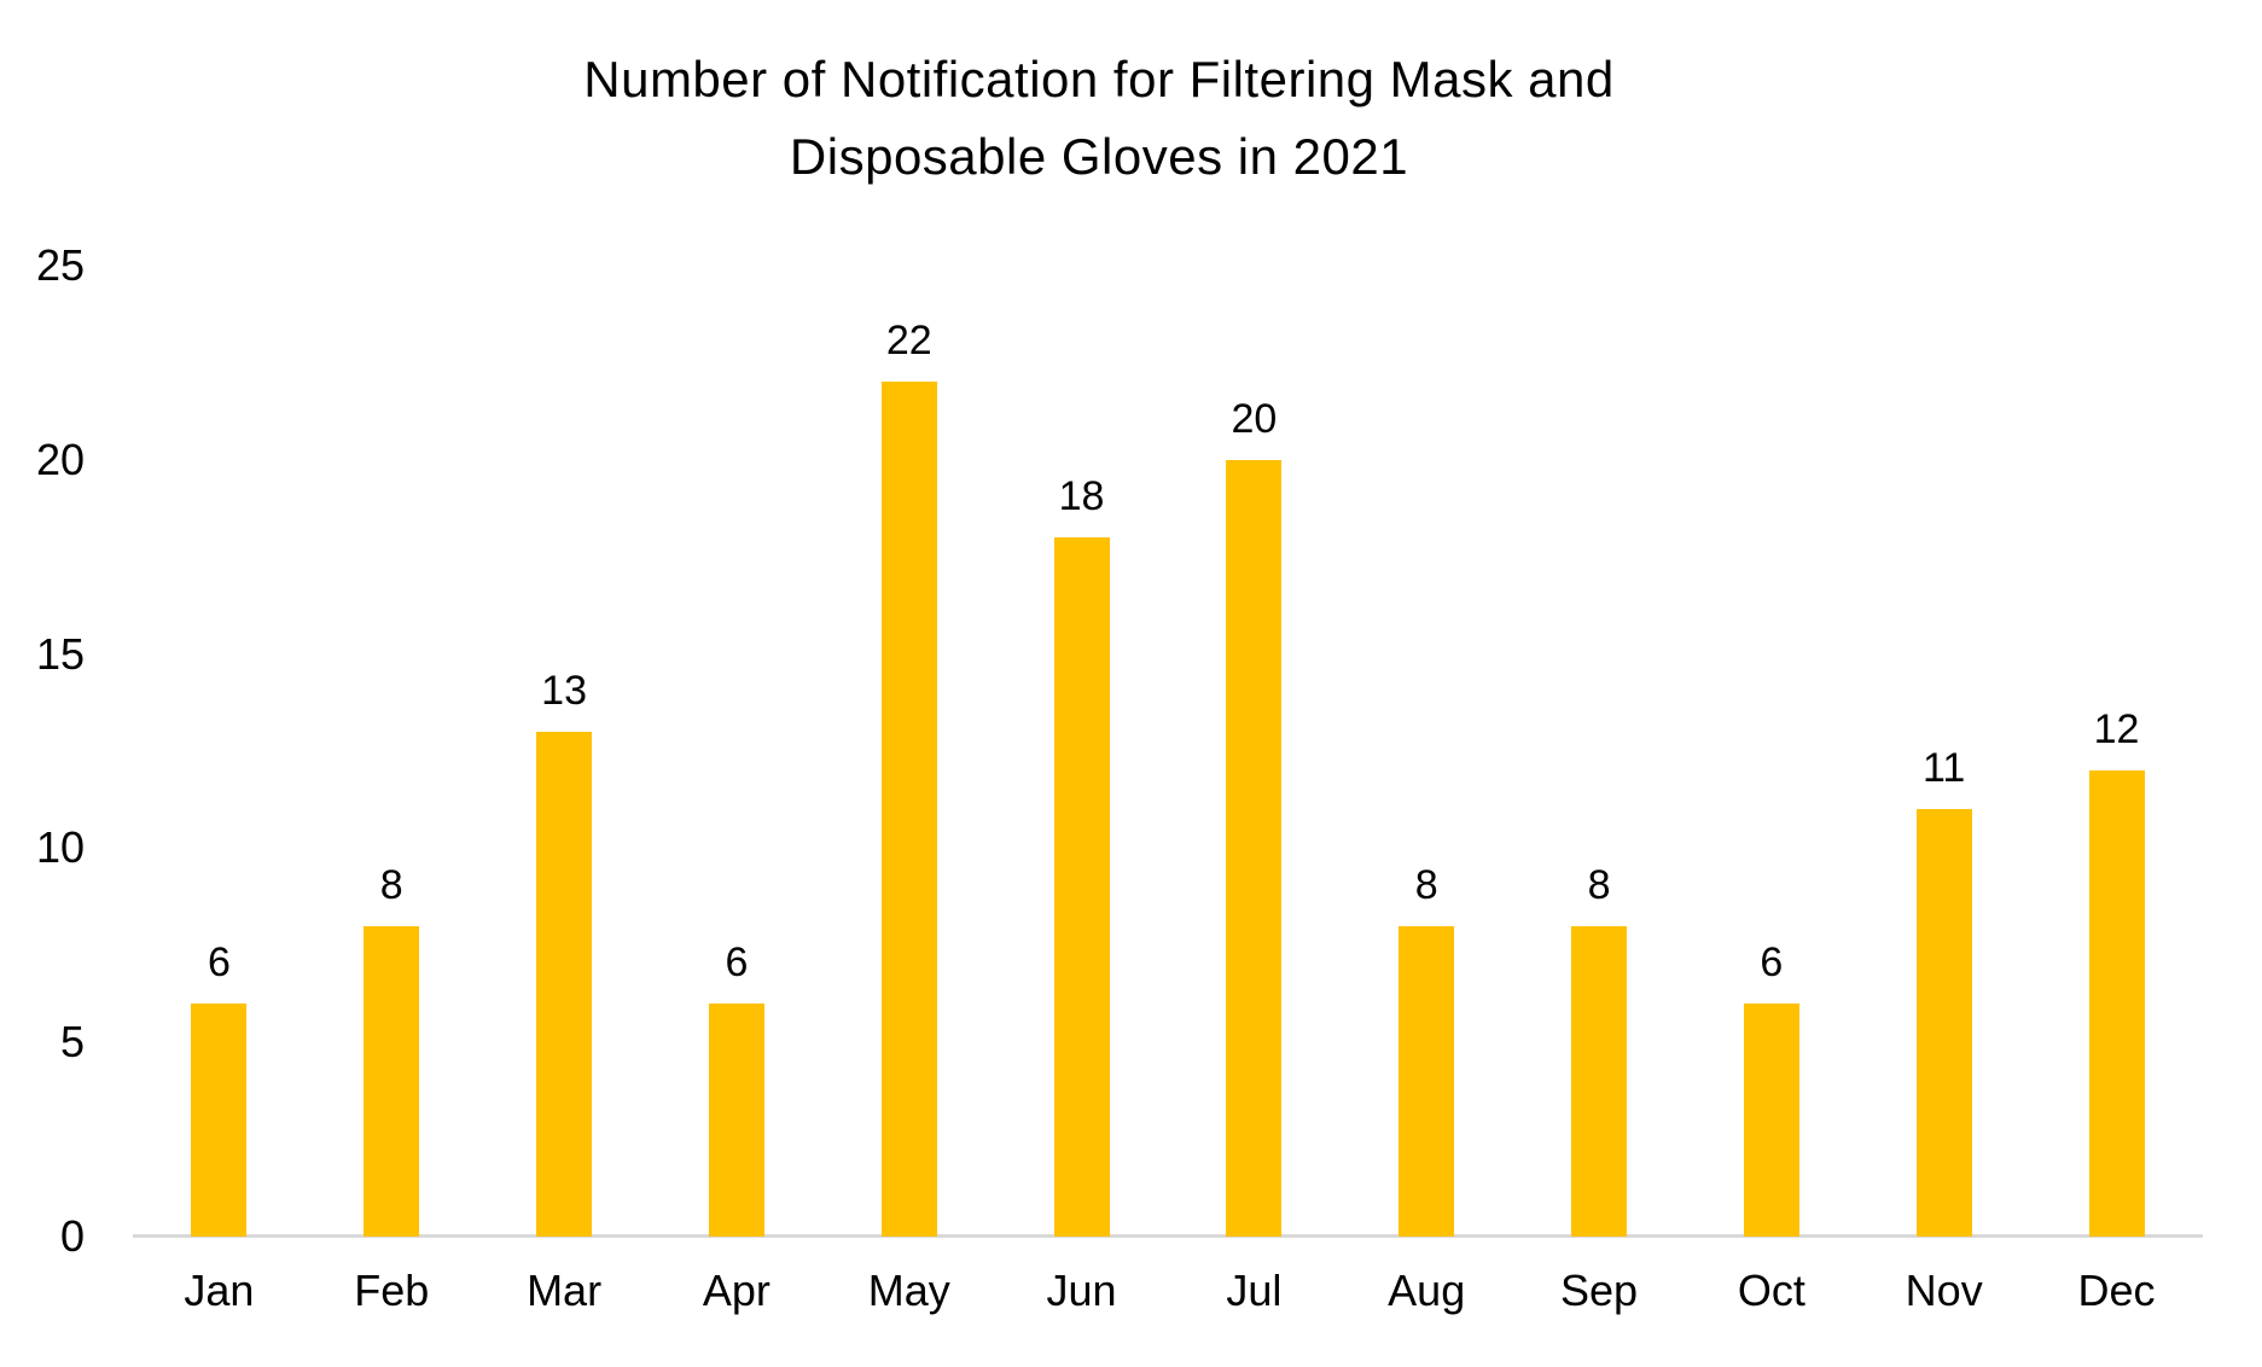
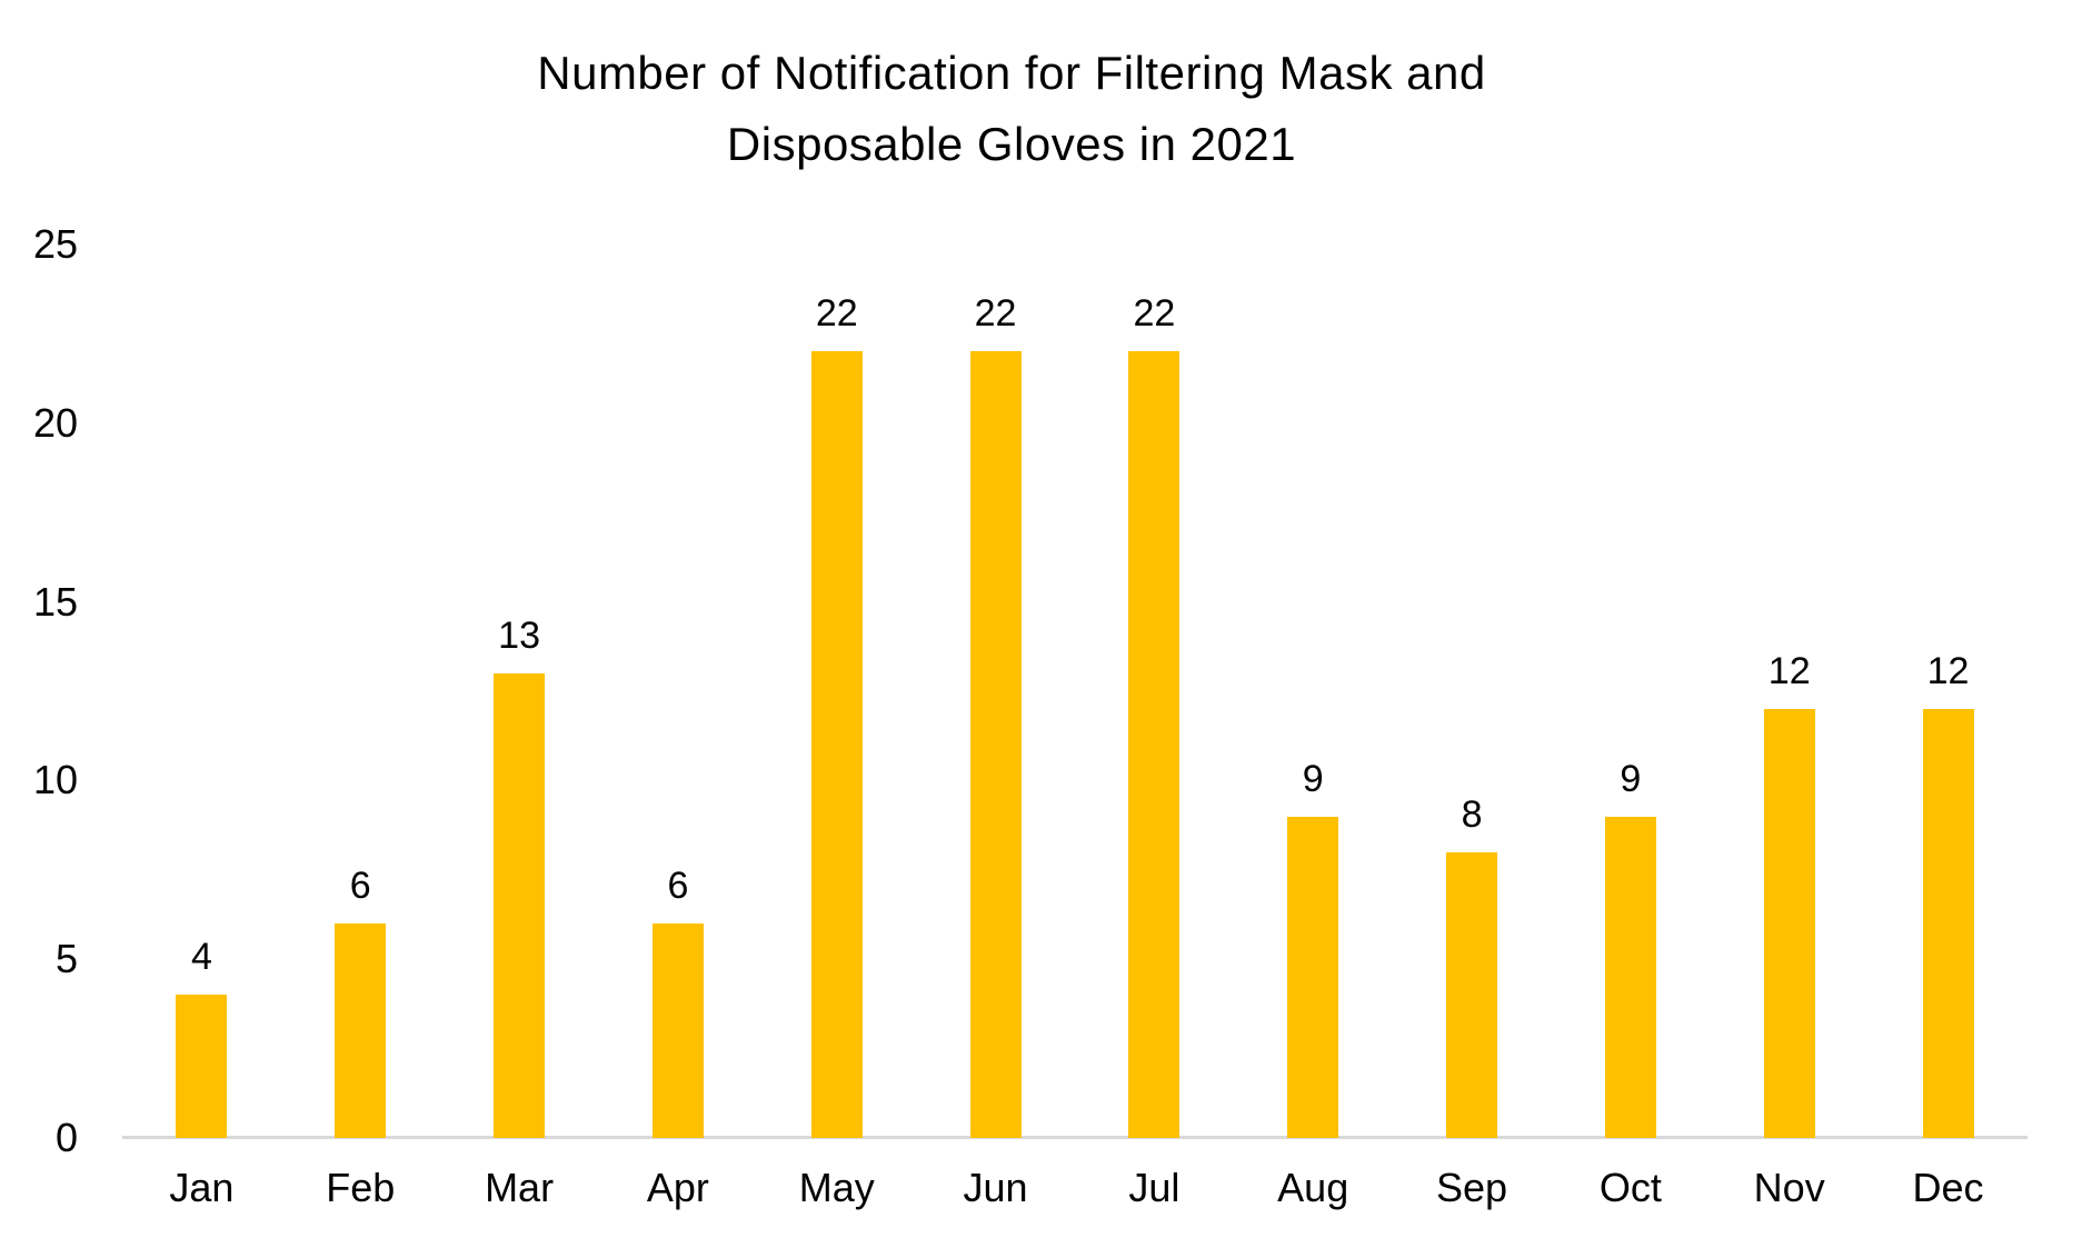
Jan: 6 -> 4
Feb: 8 -> 6
Jun: 18 -> 22
Jul: 20 -> 22
Aug: 8 -> 9
Oct: 6 -> 9
Nov: 11 -> 12
